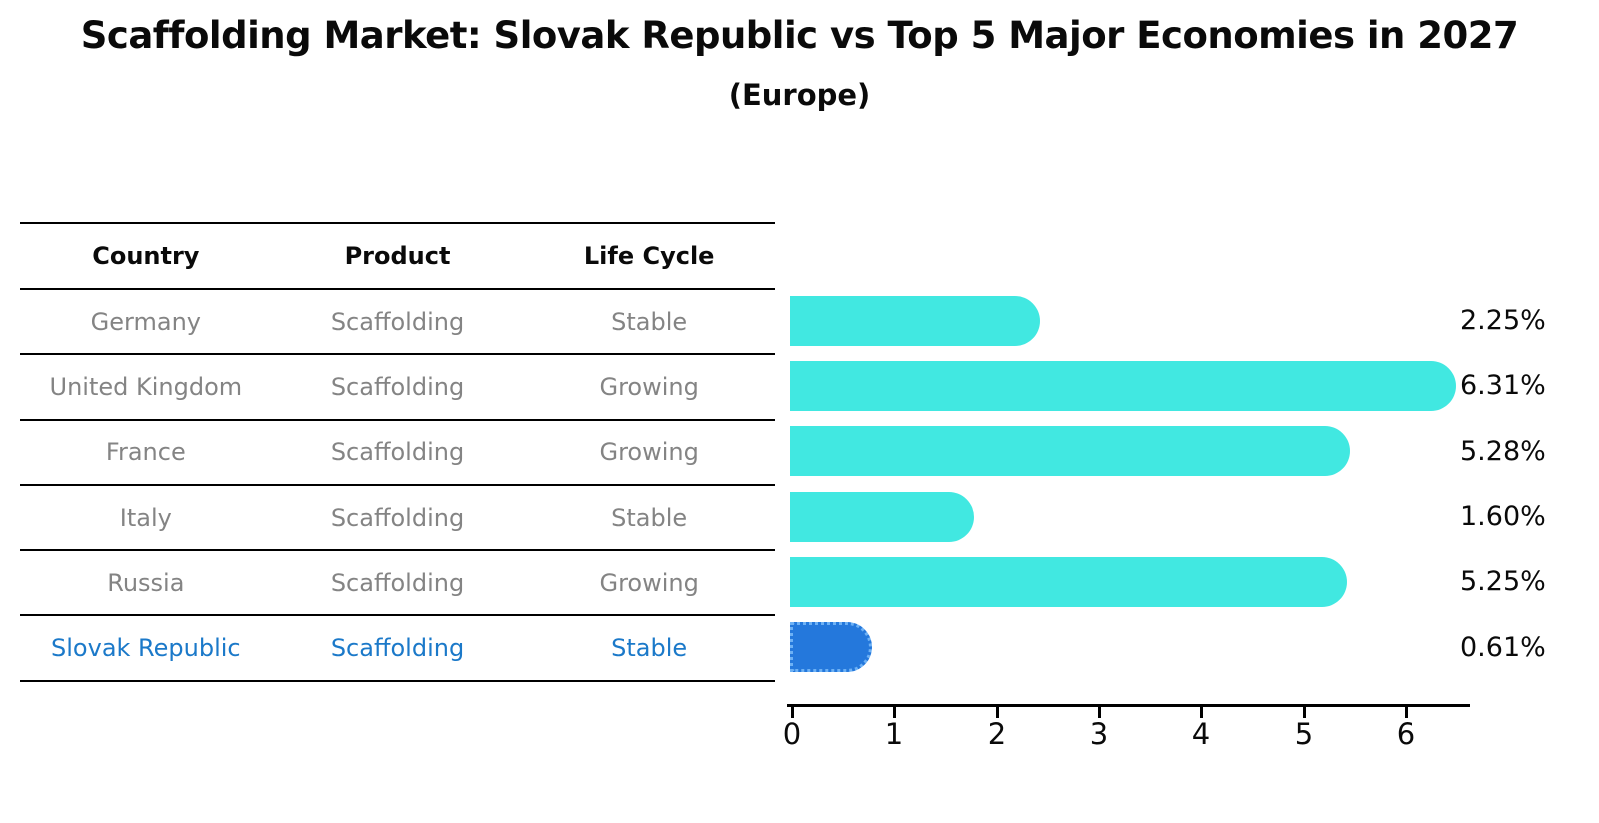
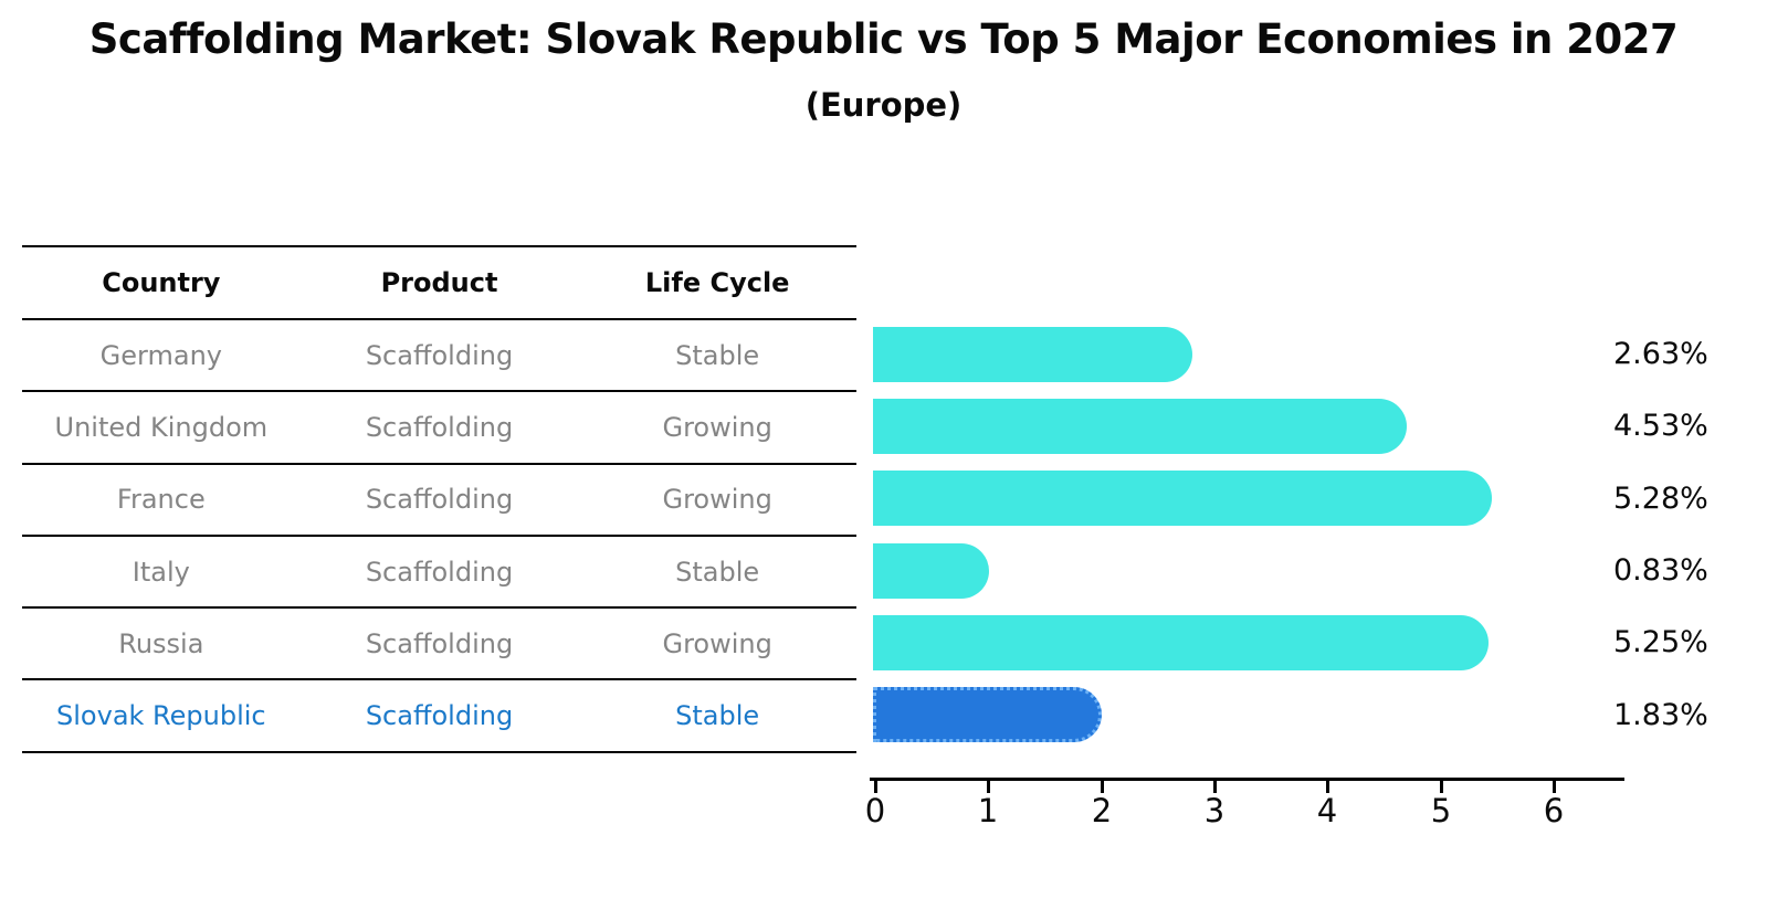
Germany: 2.25% -> 2.63%
United Kingdom: 6.31% -> 4.53%
Italy: 1.60% -> 0.83%
Slovak Republic: 0.61% -> 1.83%
